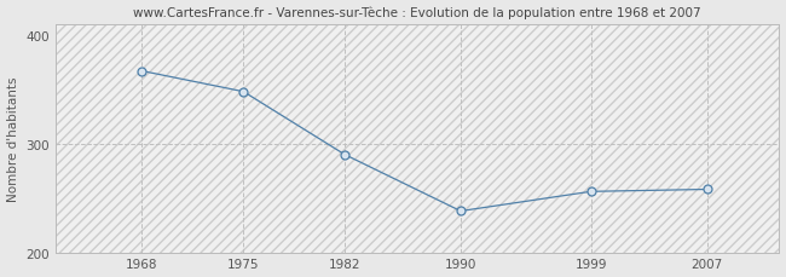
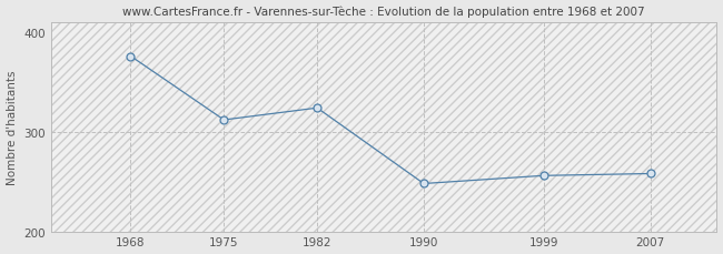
1968: 367 -> 376
1975: 348 -> 312
1982: 290 -> 324
1990: 238 -> 248
